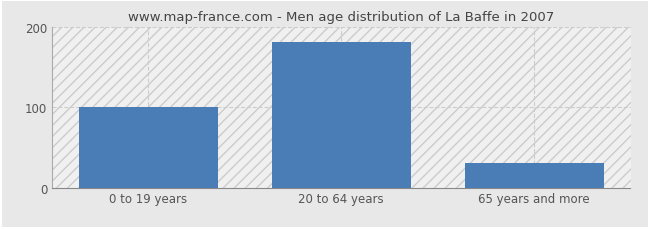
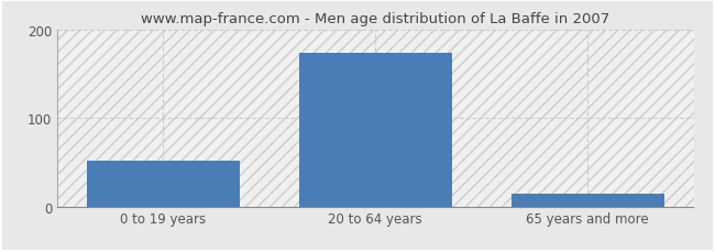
0 to 19 years: 100 -> 52
20 to 64 years: 181 -> 174
65 years and more: 30 -> 14
